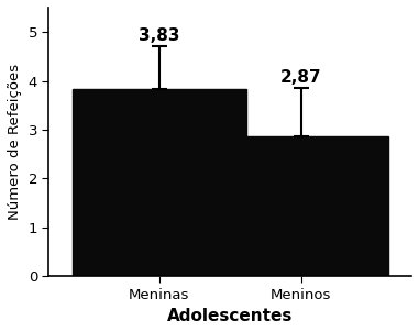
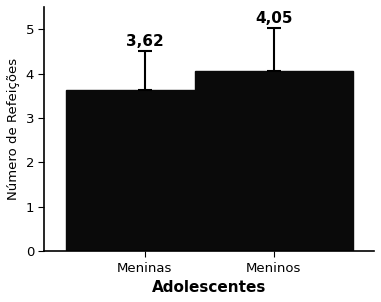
Meninas: 3,83 -> 3,62
Meninos: 2,87 -> 4,05
